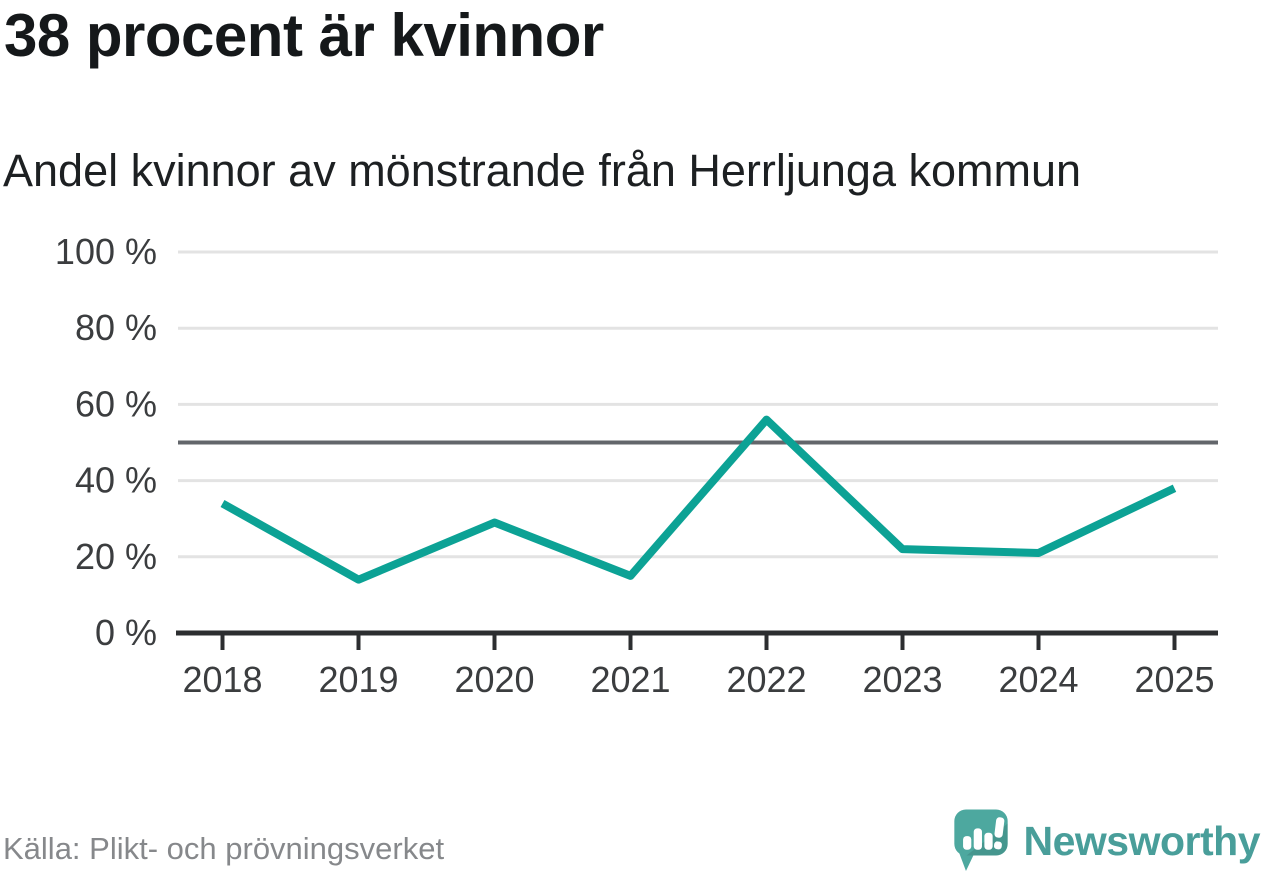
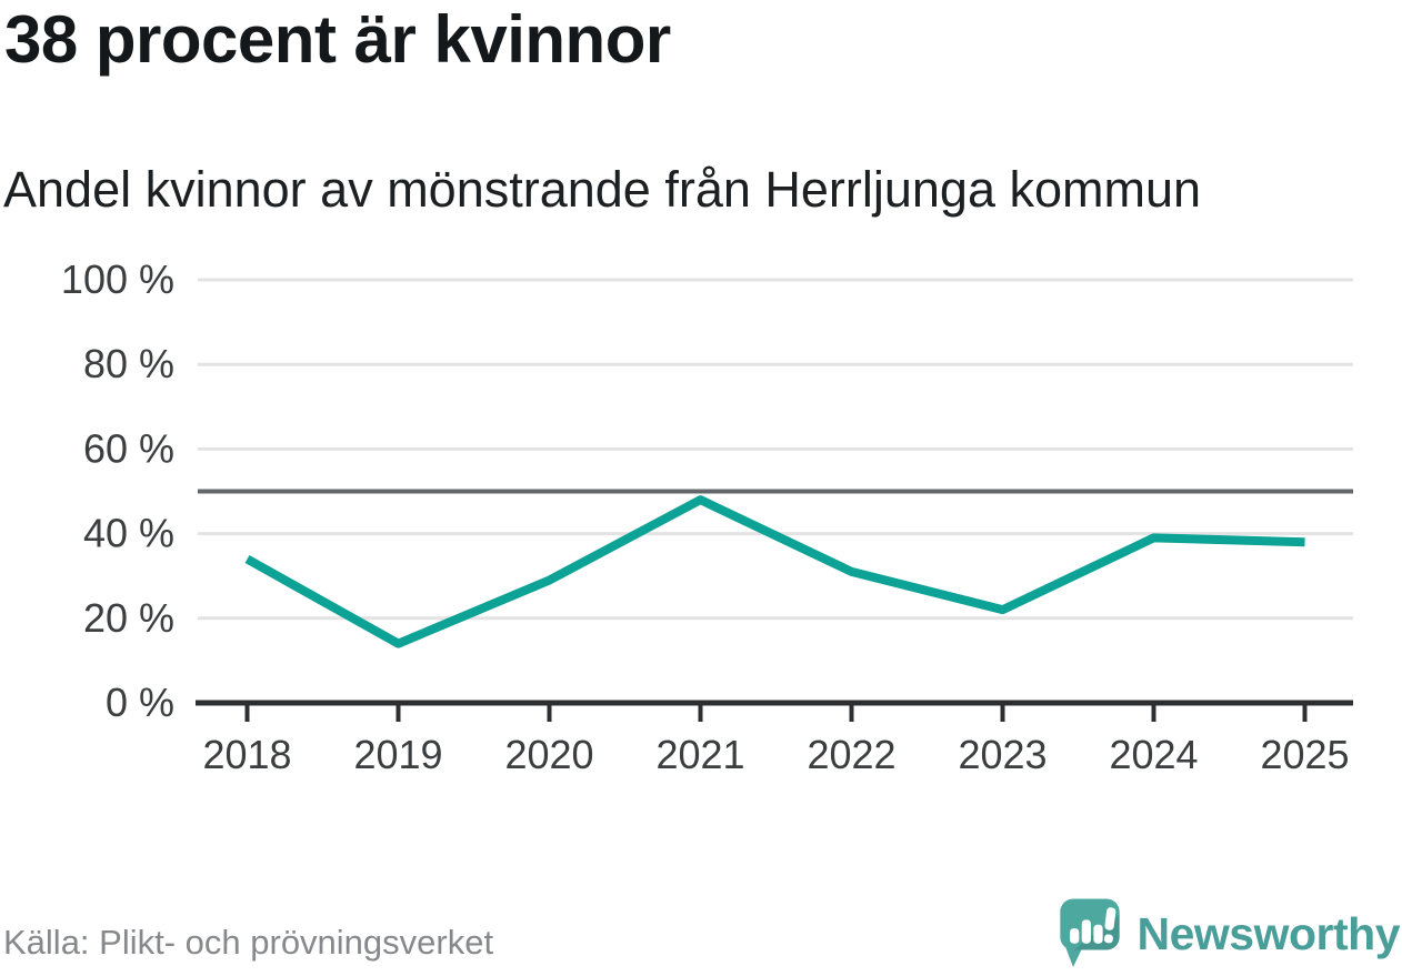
2021: 15% -> 48%
2022: 56% -> 31%
2024: 21% -> 39%
